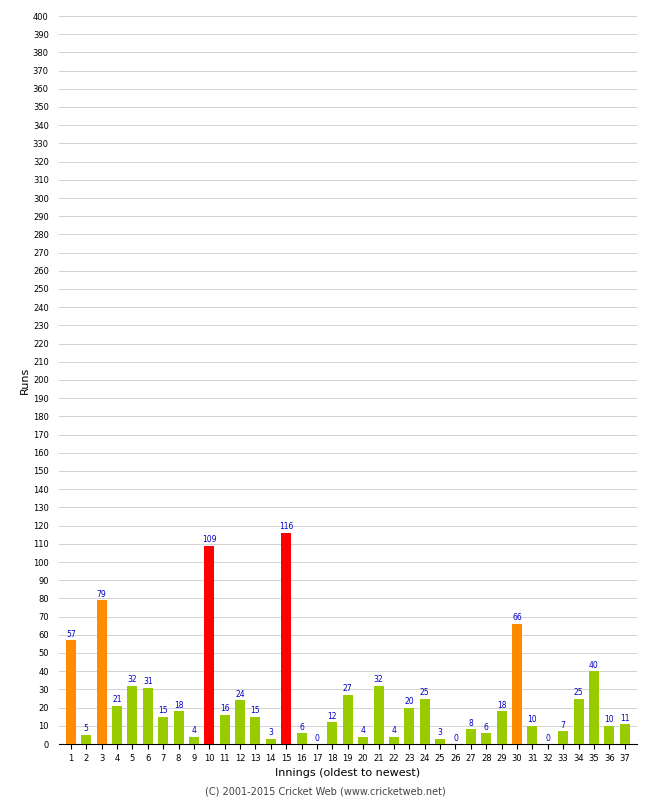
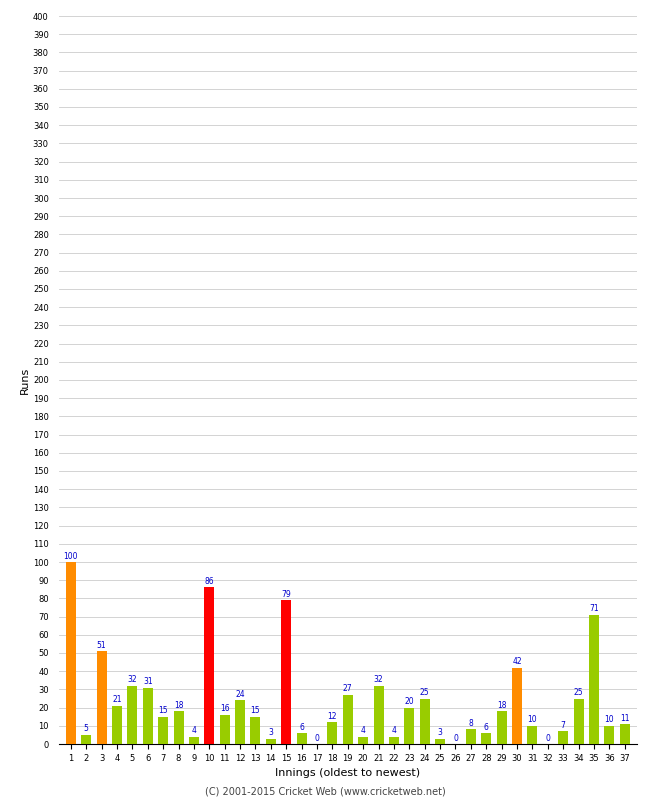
1: 57 -> 100
3: 79 -> 51
10: 109 -> 86
15: 116 -> 79
30: 66 -> 42
35: 40 -> 71
